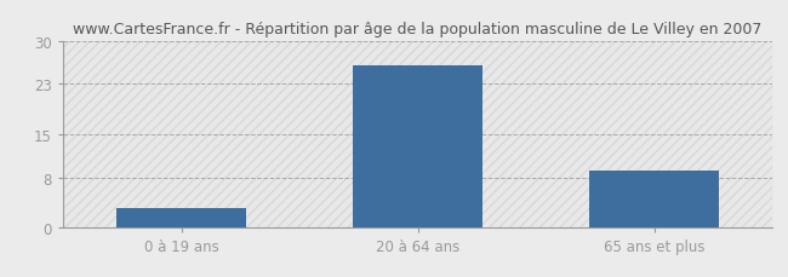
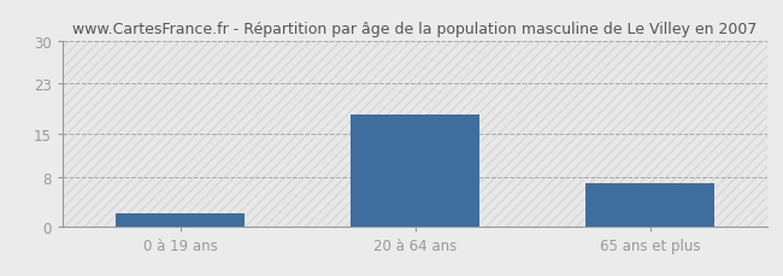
0 à 19 ans: 3 -> 2
20 à 64 ans: 26 -> 18
65 ans et plus: 9 -> 7
